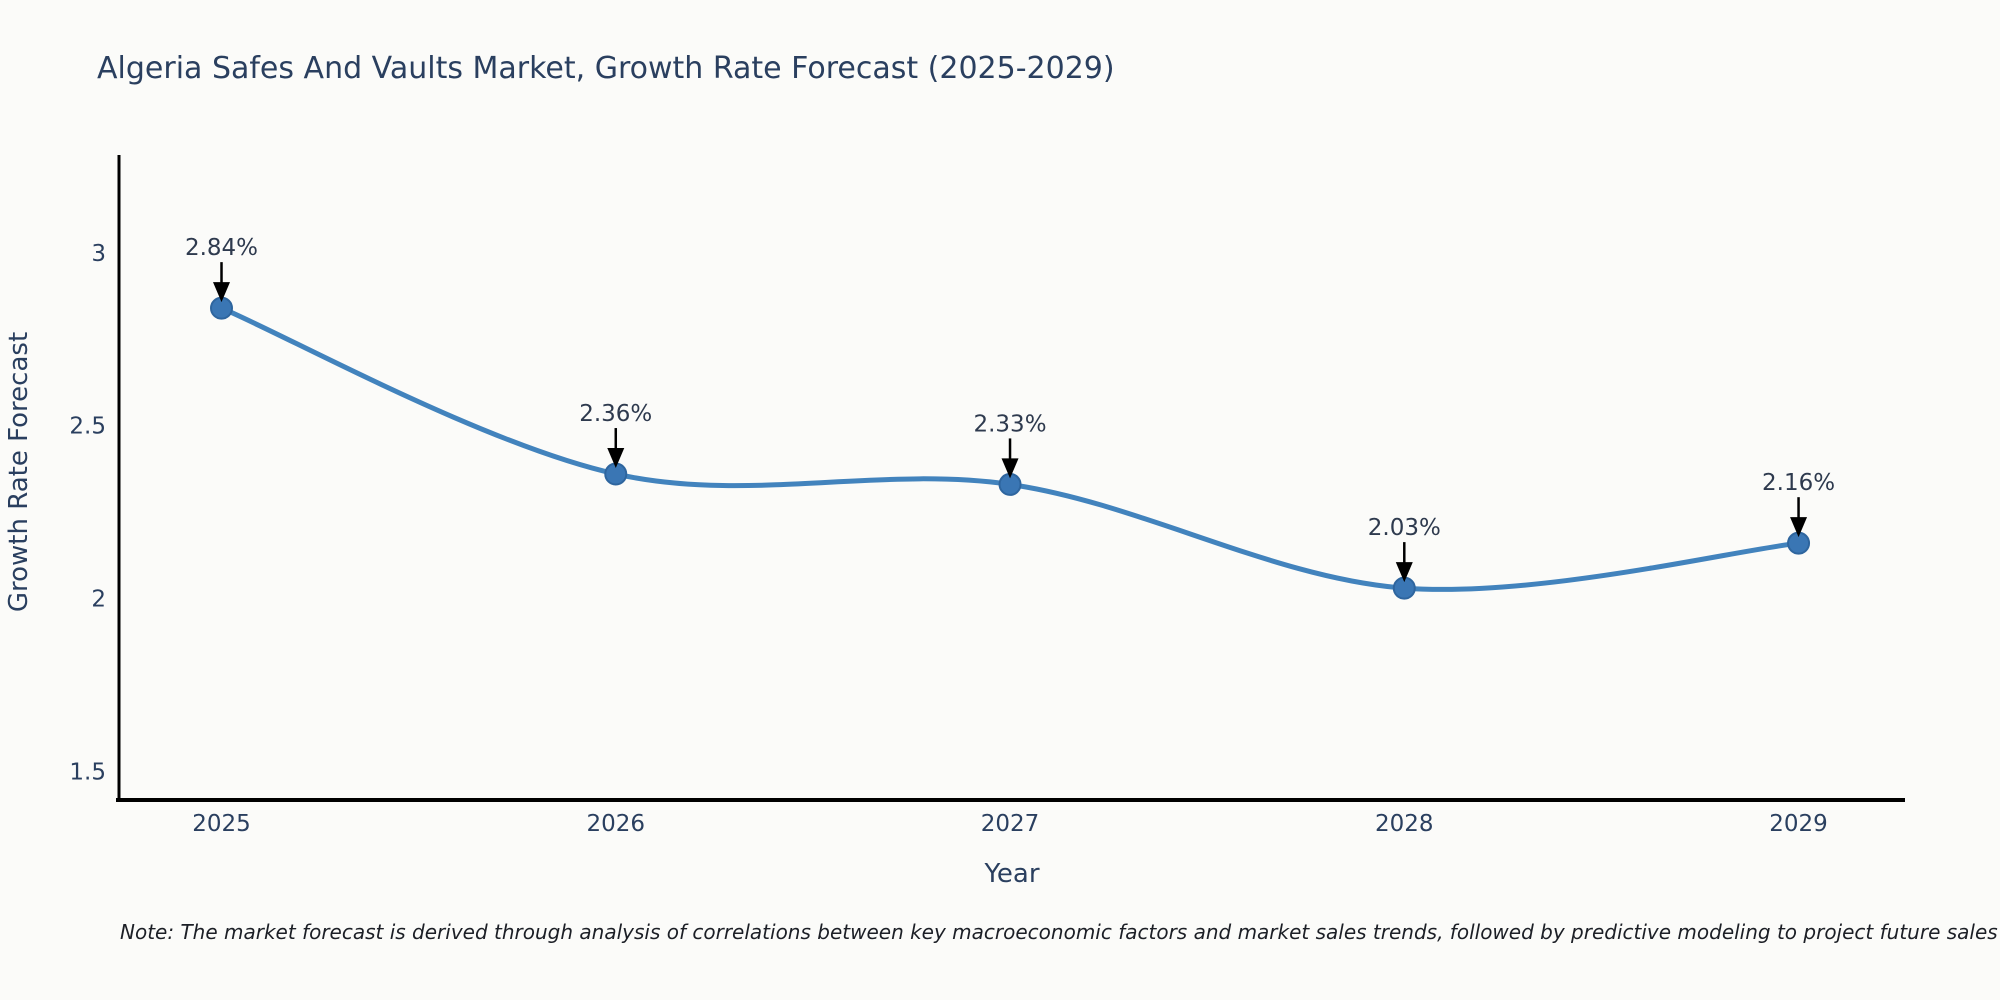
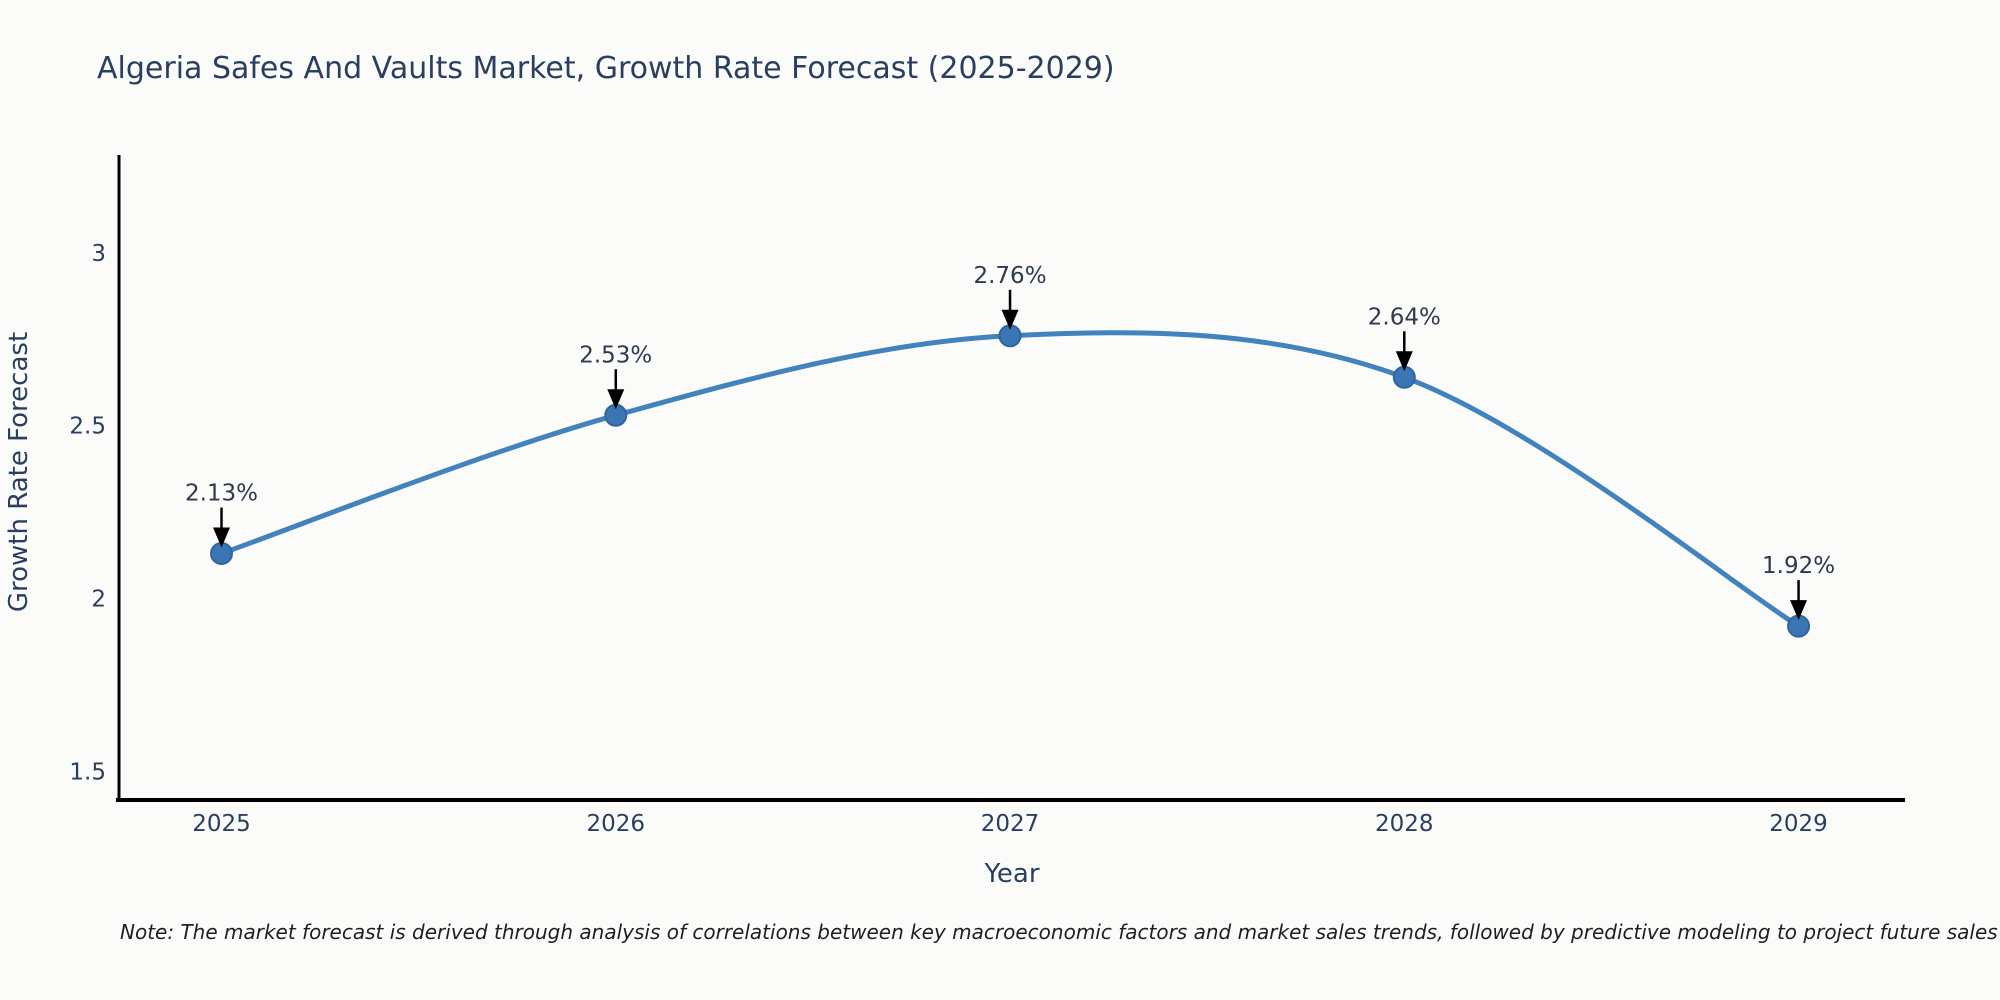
2025: 2.84% -> 2.13%
2026: 2.36% -> 2.53%
2027: 2.33% -> 2.76%
2028: 2.03% -> 2.64%
2029: 2.16% -> 1.92%
